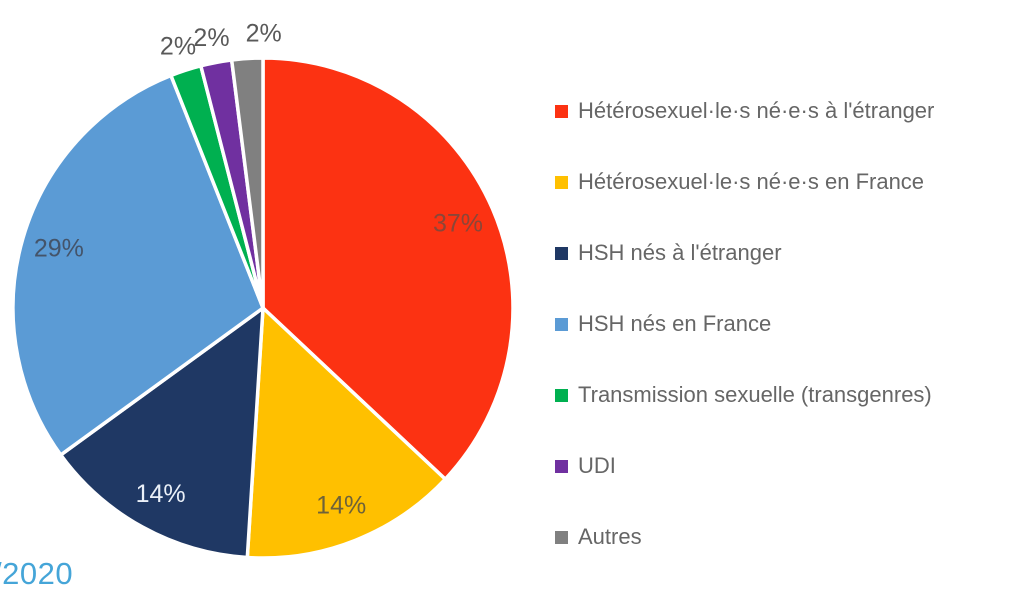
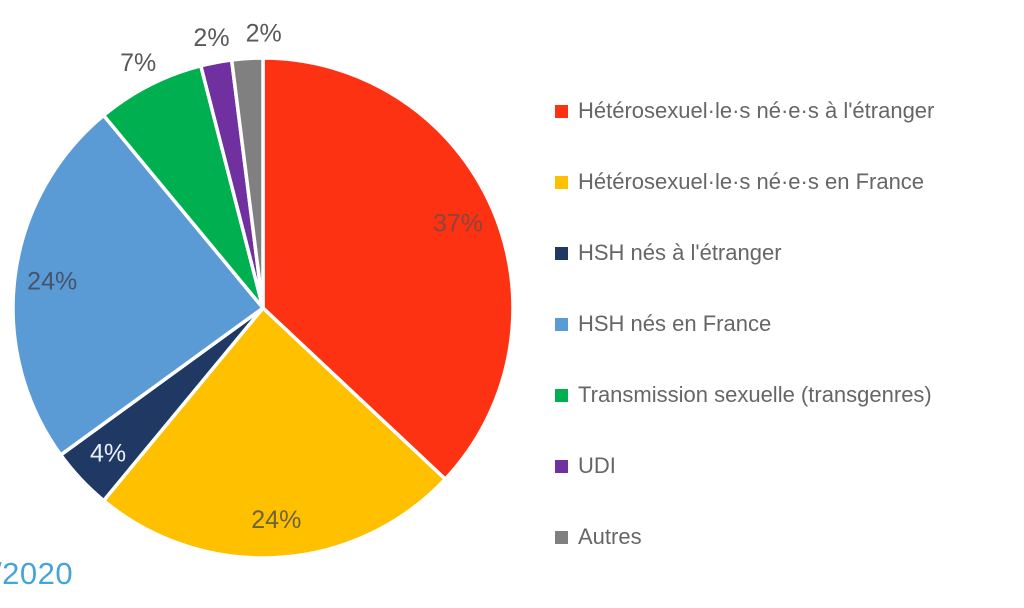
Hétérosexuel·le·s né·e·s en France: 14% -> 24%
HSH nés à l'étranger: 14% -> 4%
HSH nés en France: 29% -> 24%
Transmission sexuelle (transgenres): 2% -> 7%
